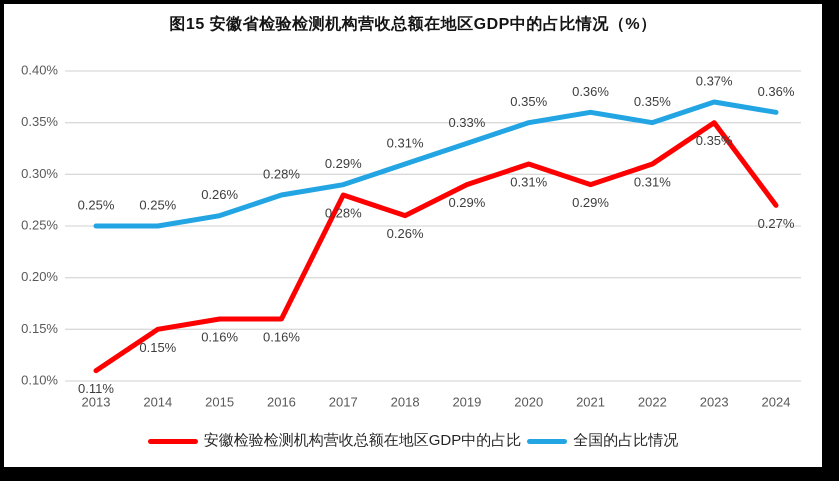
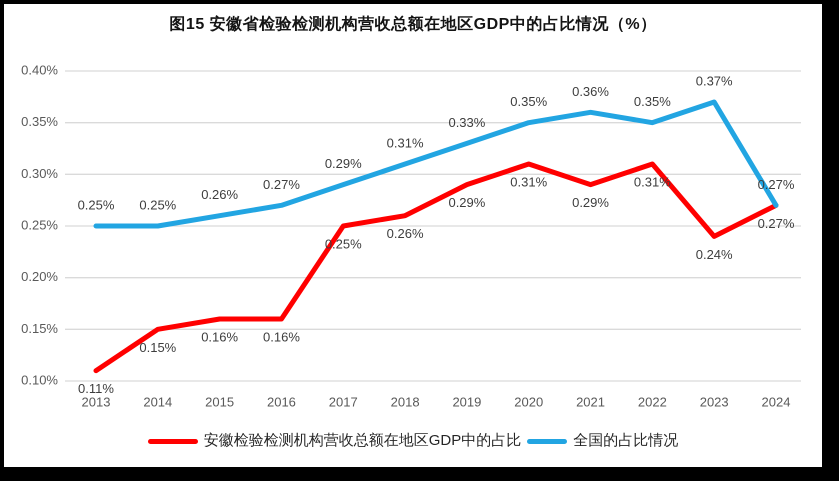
全国的占比情况/2016: 0.28% -> 0.27%
安徽检验检测机构营收总额在地区GDP中的占比/2017: 0.28% -> 0.25%
安徽检验检测机构营收总额在地区GDP中的占比/2023: 0.35% -> 0.24%
全国的占比情况/2024: 0.36% -> 0.27%
